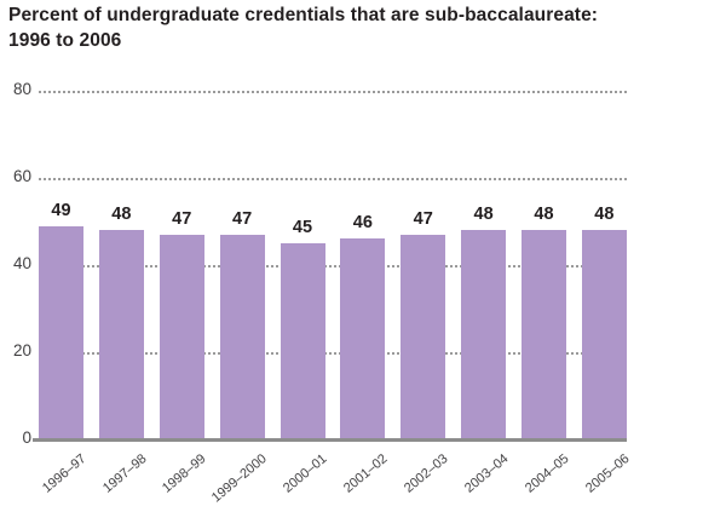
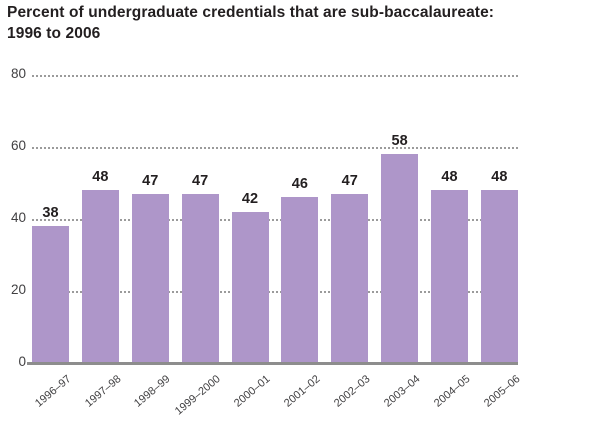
1996–97: 49 -> 38
2000–01: 45 -> 42
2003–04: 48 -> 58
